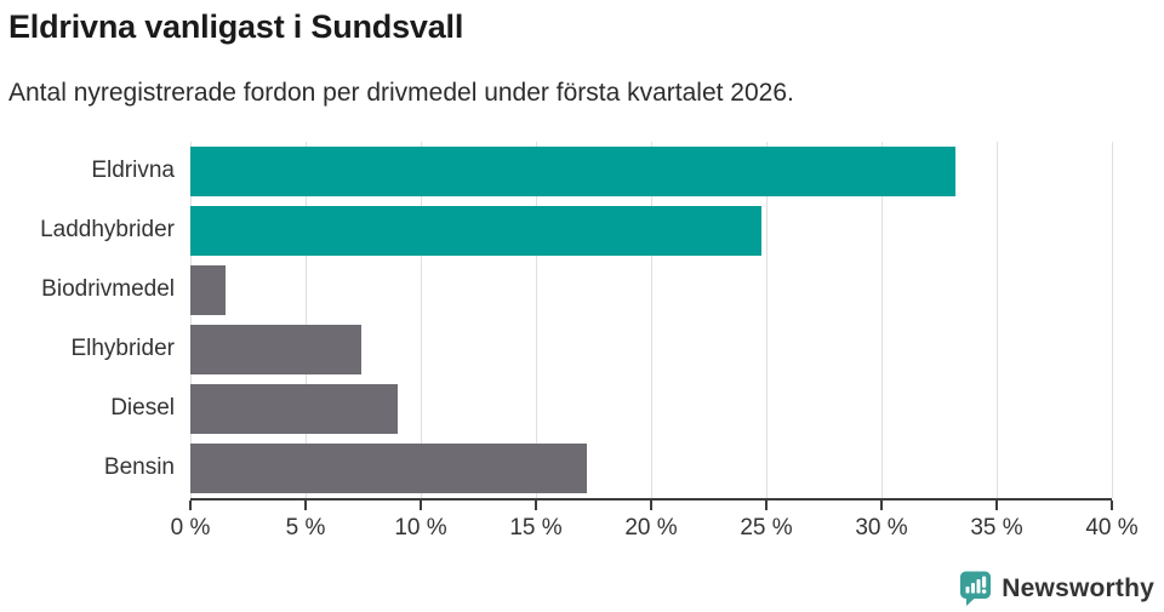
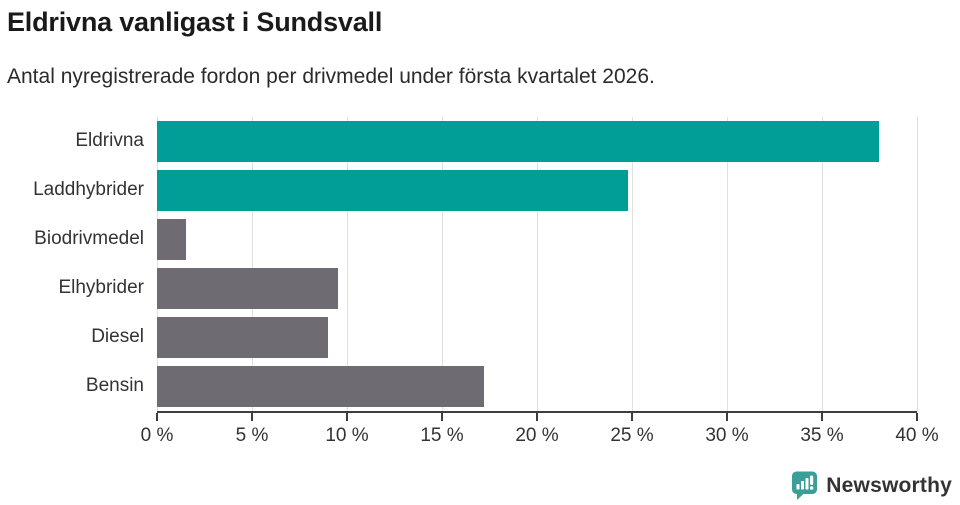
Eldrivna: 33.2% -> 38.0%
Elhybrider: 7.4% -> 9.5%
